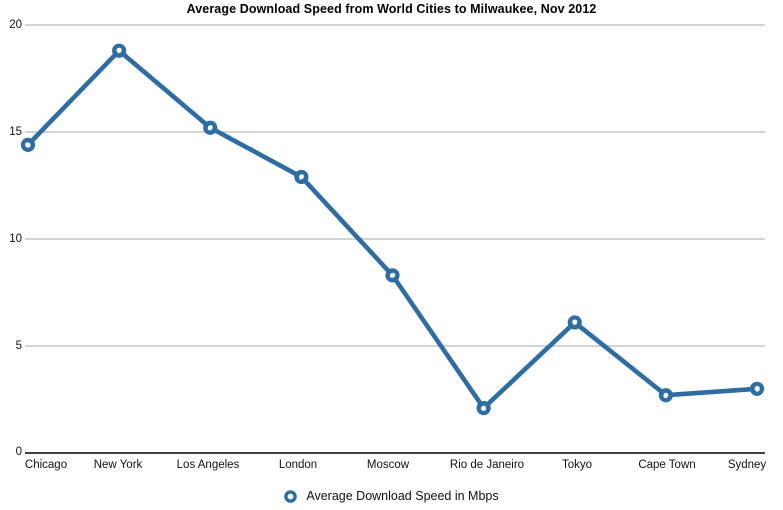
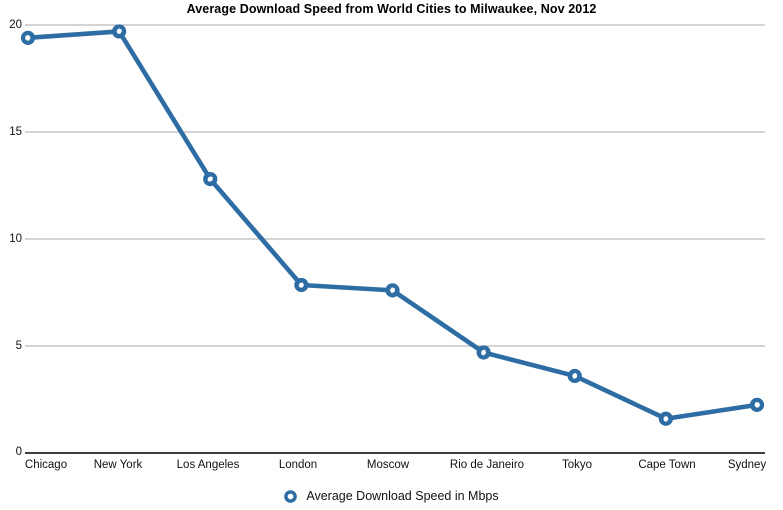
Chicago: 14.4 -> 19.4
New York: 18.8 -> 19.7
Los Angeles: 15.2 -> 12.8
London: 12.9 -> 7.8
Moscow: 8.3 -> 7.6
Rio de Janeiro: 2.1 -> 4.7
Tokyo: 6.1 -> 3.6
Cape Town: 2.7 -> 1.6
Sydney: 3.0 -> 2.2
